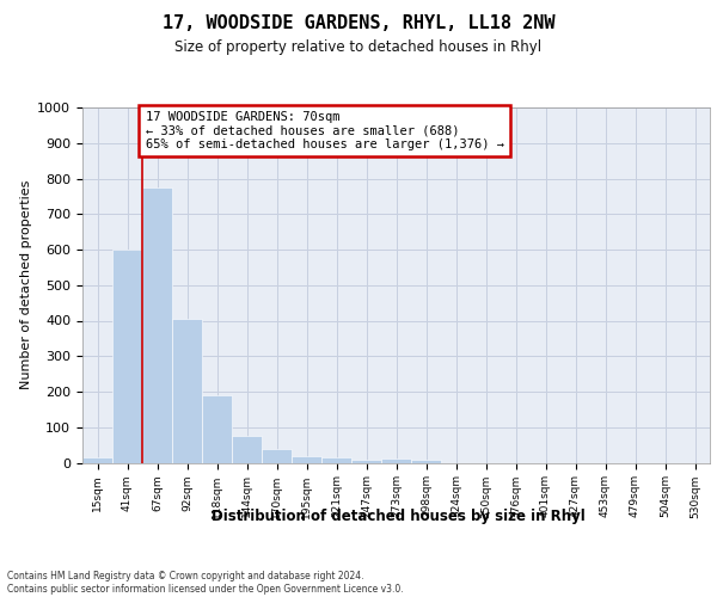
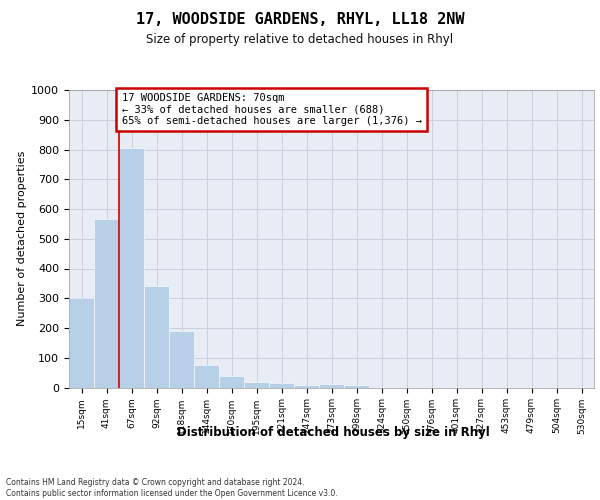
15sqm: 15 -> 300
41sqm: 600 -> 565
67sqm: 775 -> 805
92sqm: 405 -> 340
